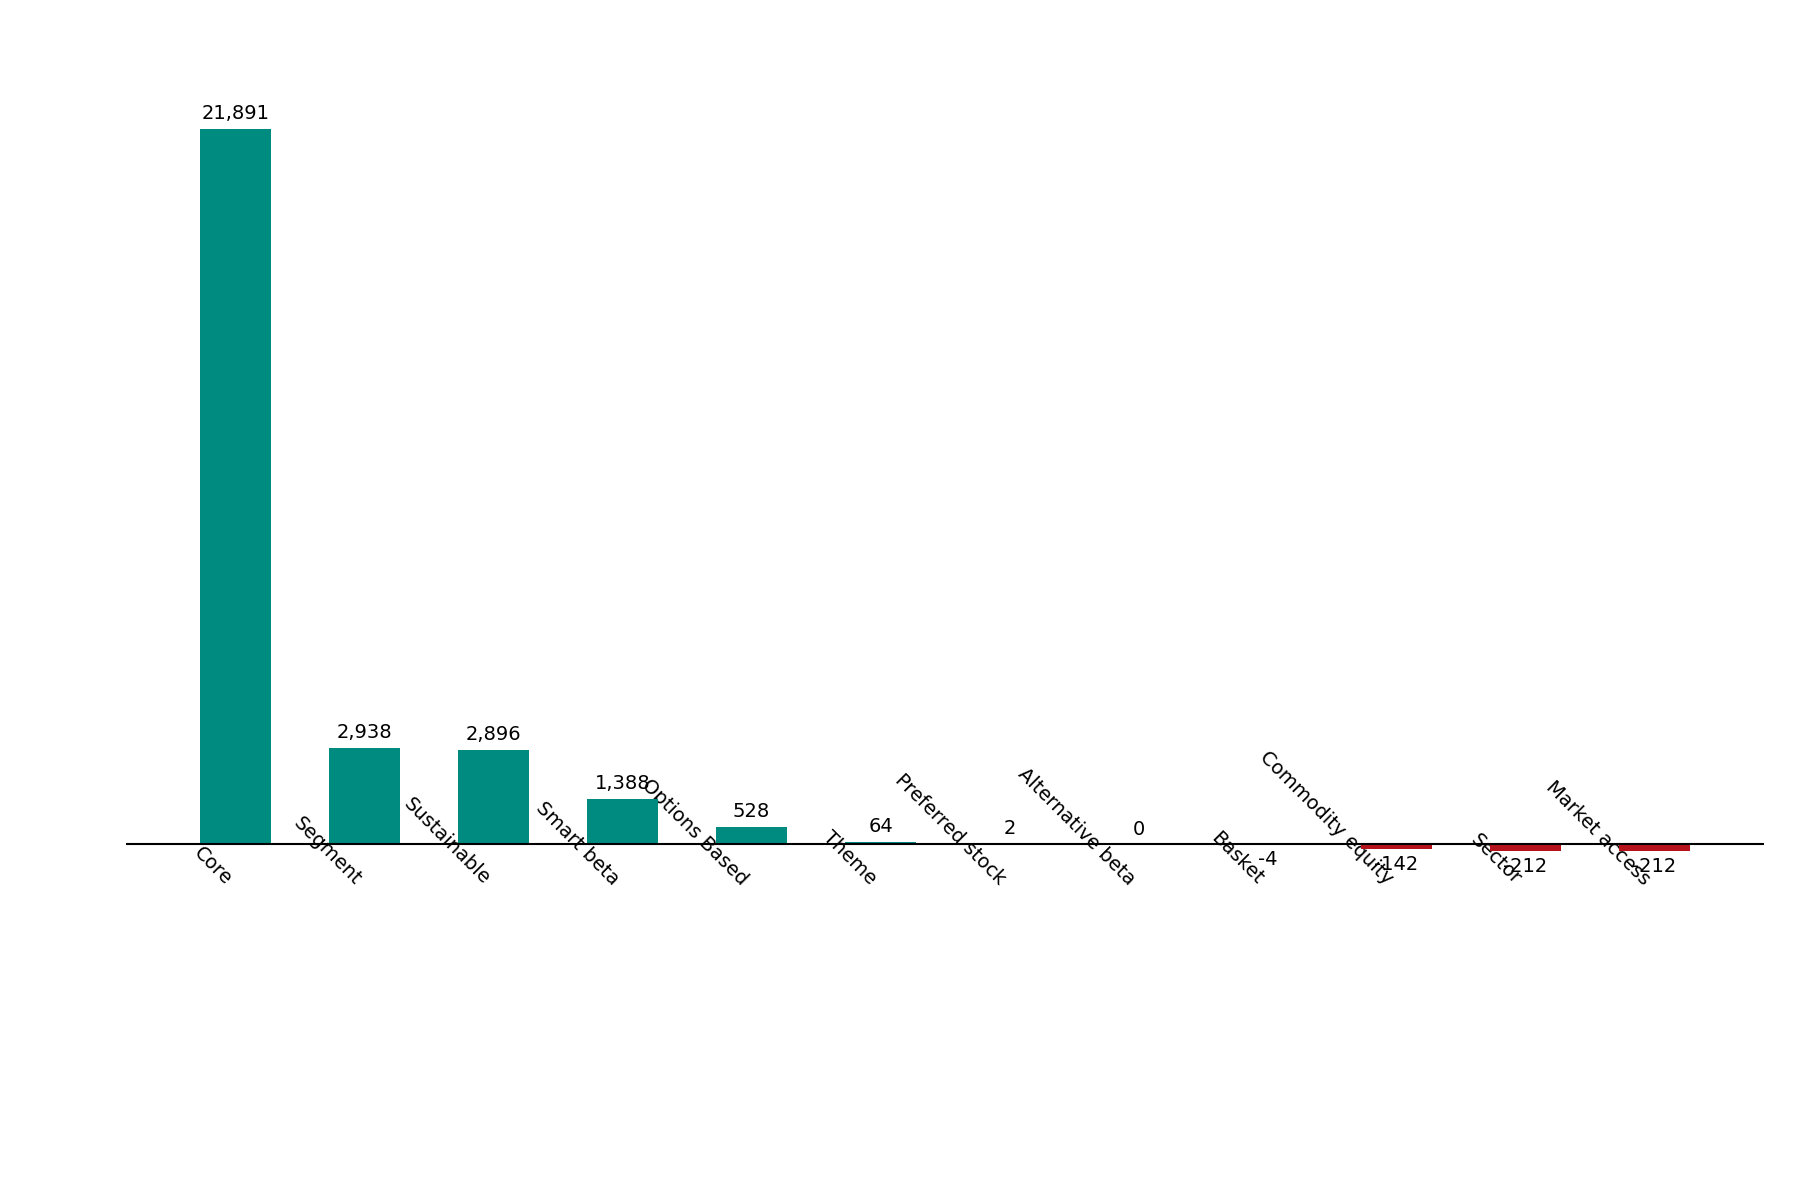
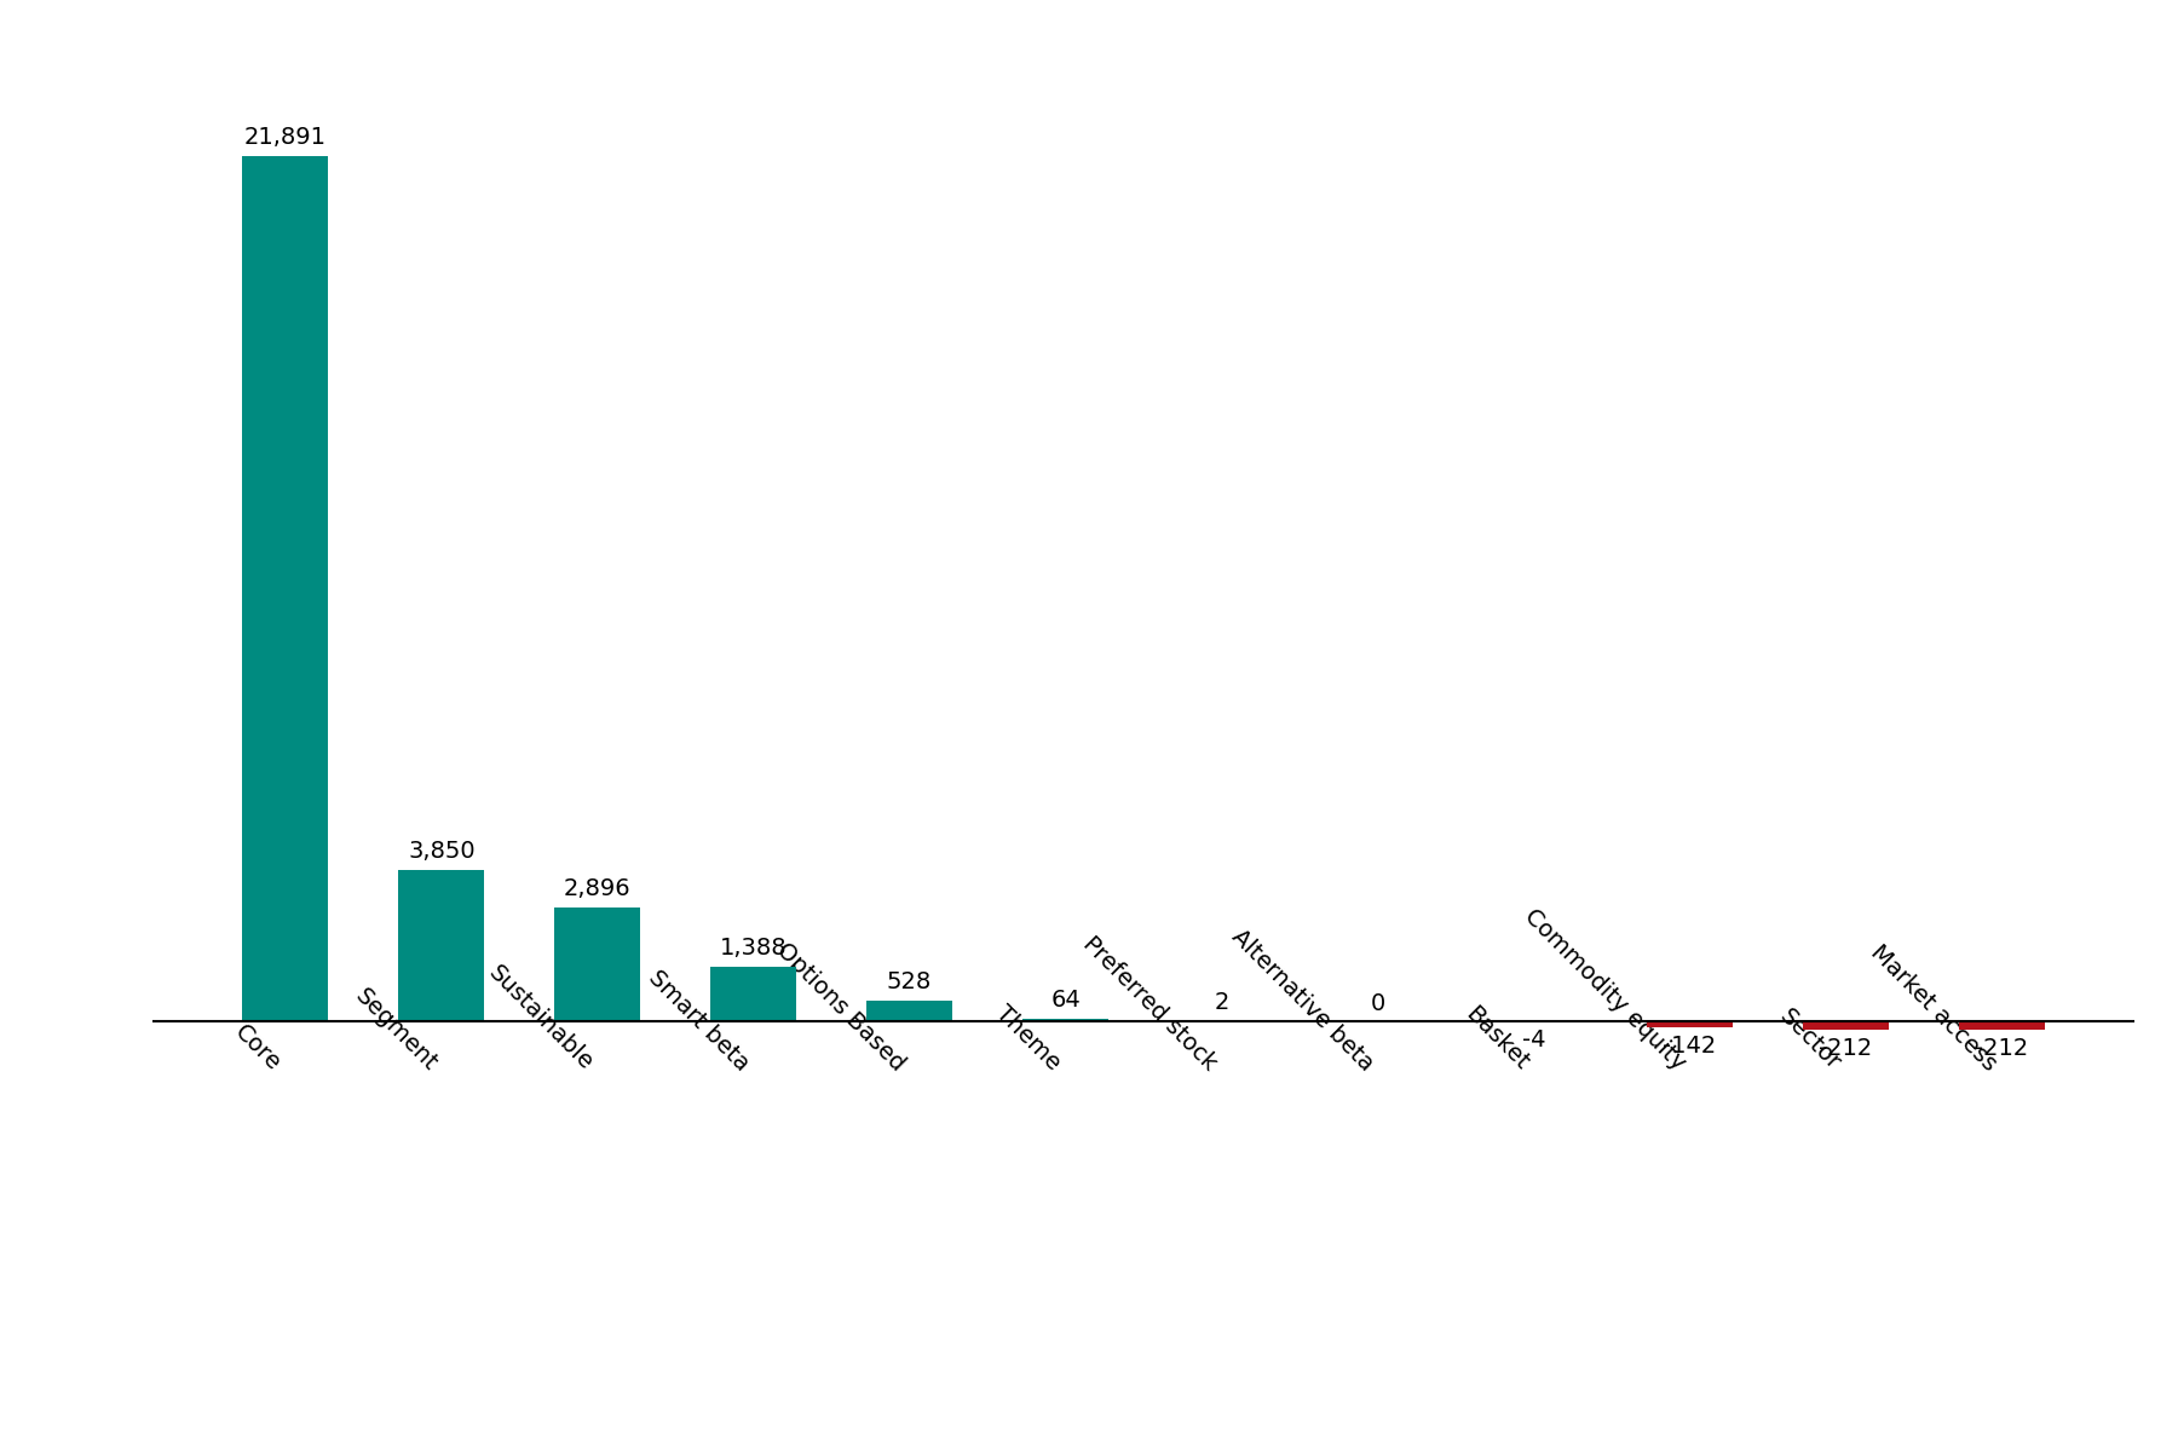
Segment: 2,938 -> 3,850
